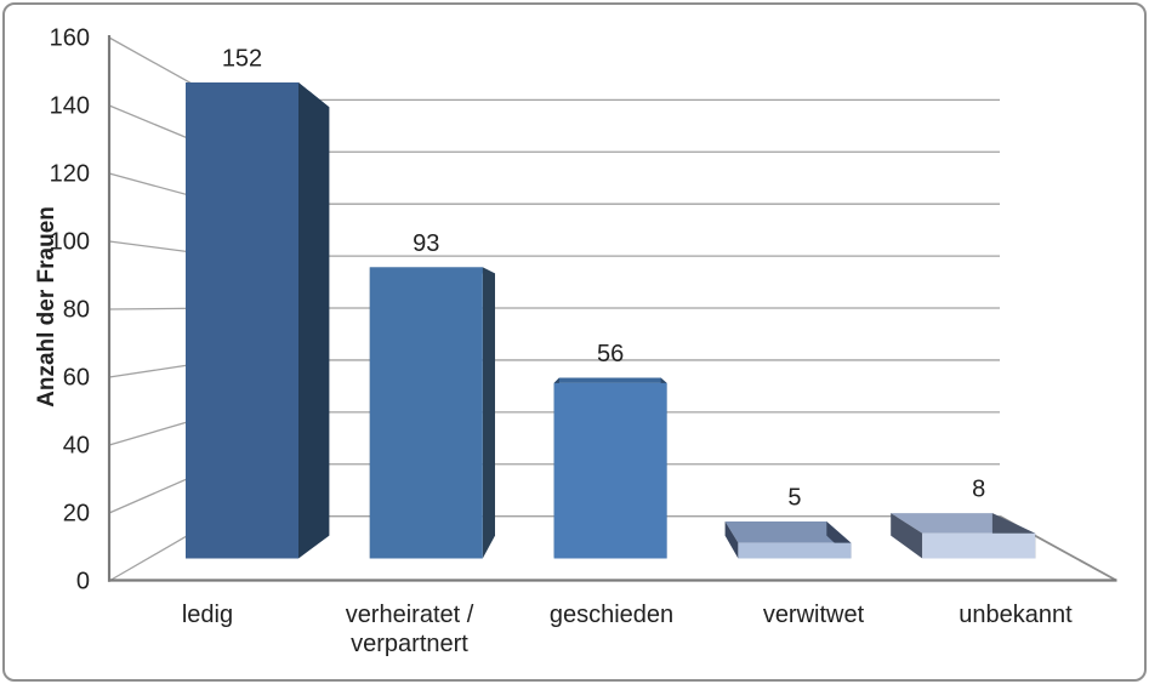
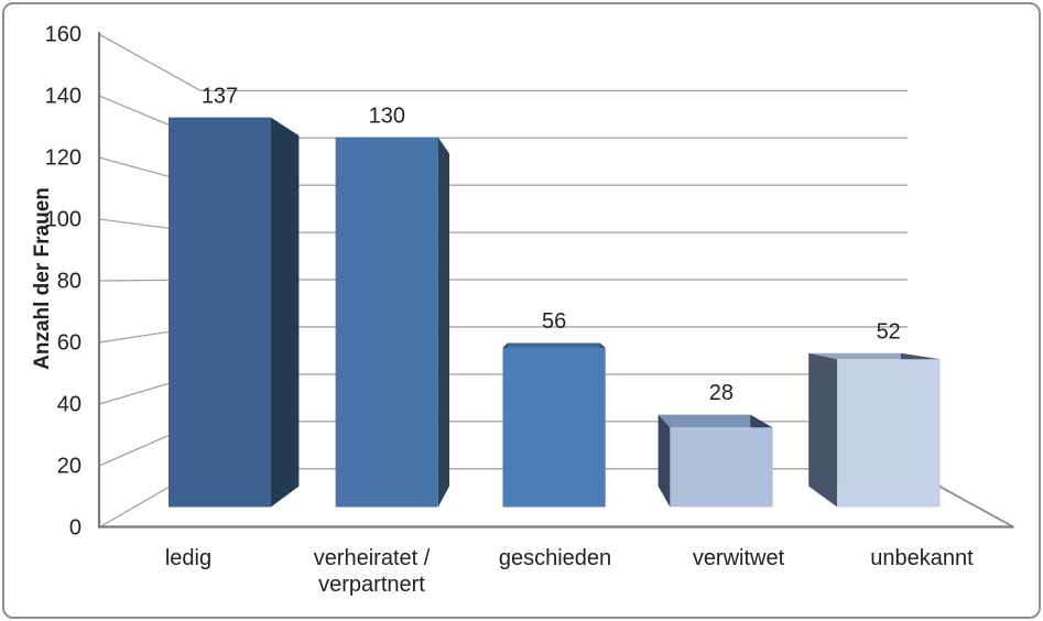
ledig: 152 -> 137
verheiratet / verpartnert: 93 -> 130
verwitwet: 5 -> 28
unbekannt: 8 -> 52
